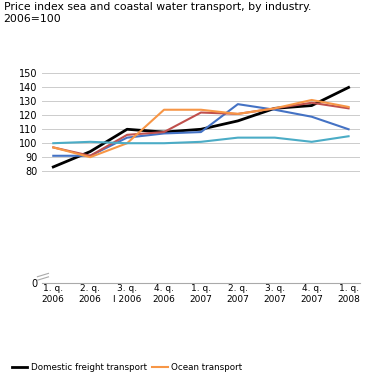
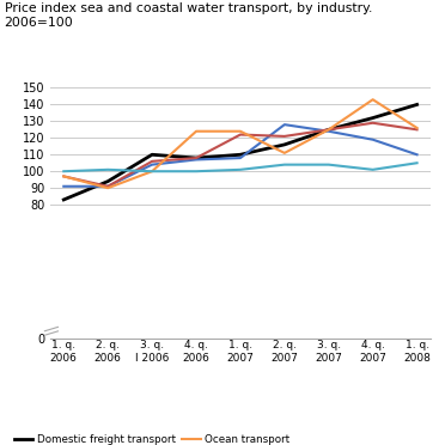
Ocean transport/2. q. 2007: 121 -> 111
Domestic freight transport/4. q. 2007: 127 -> 132
Ocean transport/4. q. 2007: 131 -> 143
